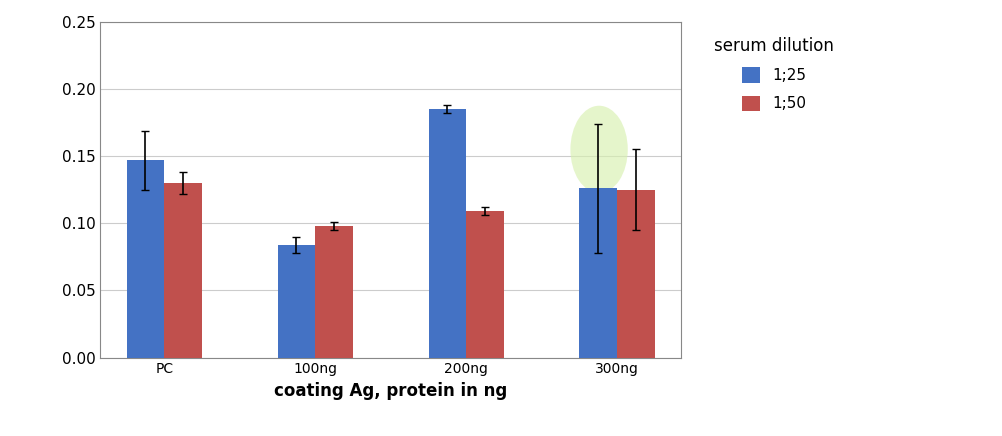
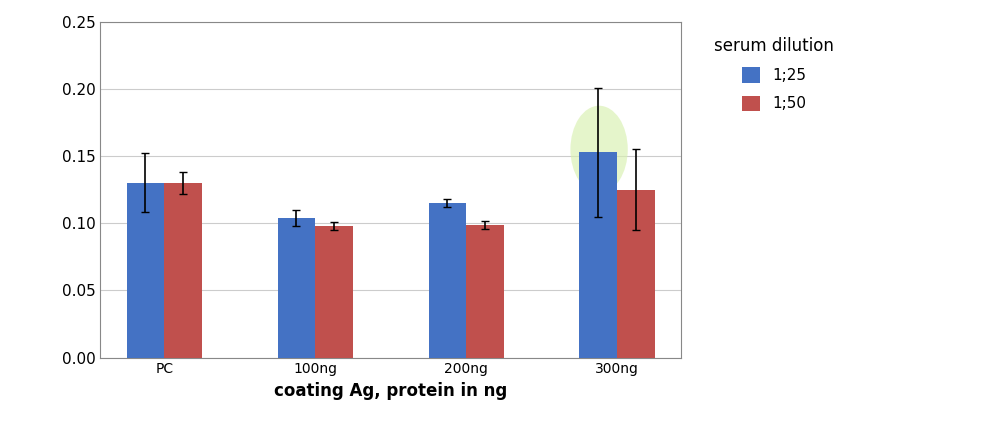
1;25/PC: 0.147 -> 0.130
1;25/100ng: 0.084 -> 0.104
1;25/200ng: 0.185 -> 0.115
1;50/200ng: 0.109 -> 0.099
1;25/300ng: 0.126 -> 0.153
